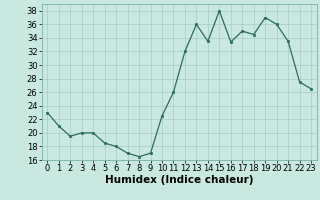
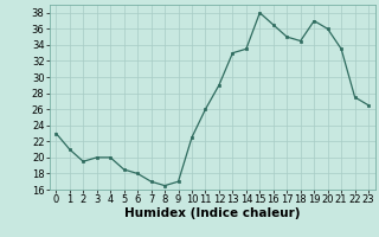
12: 32.0 -> 29.0
13: 36.0 -> 33.0
16: 33.4 -> 36.5
